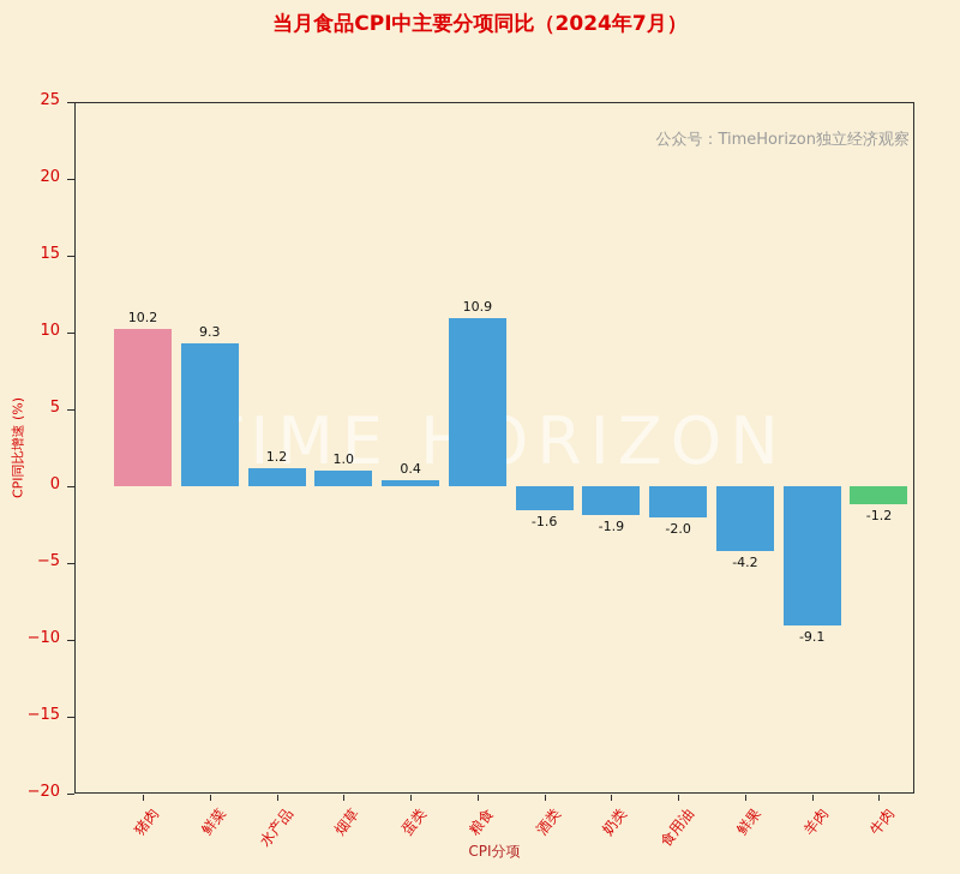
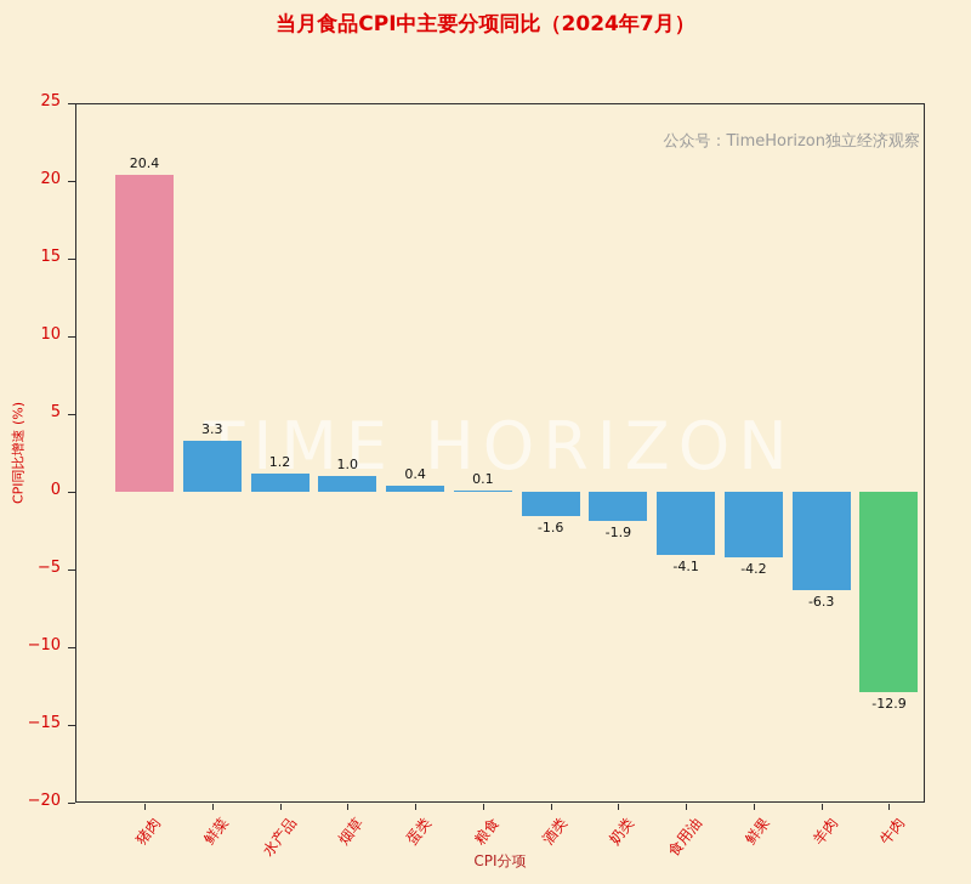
猪肉: 10.2 -> 20.4
鲜菜: 9.3 -> 3.3
粮食: 10.9 -> 0.1
食用油: -2.0 -> -4.1
羊肉: -9.1 -> -6.3
牛肉: -1.2 -> -12.9
